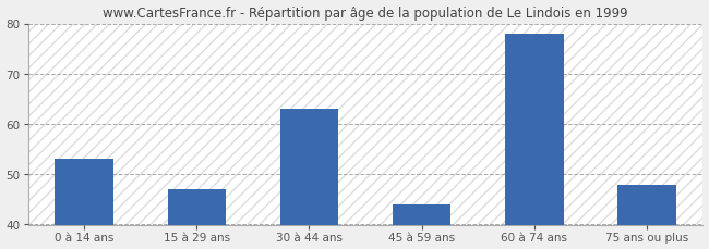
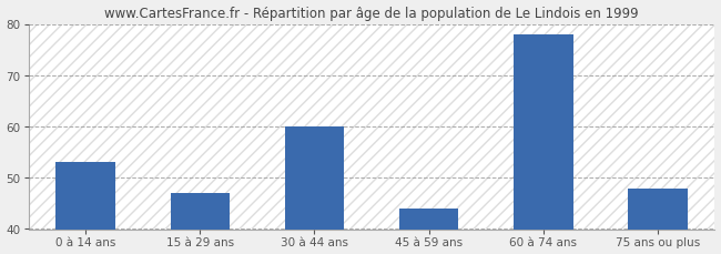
30 à 44 ans: 63 -> 60
